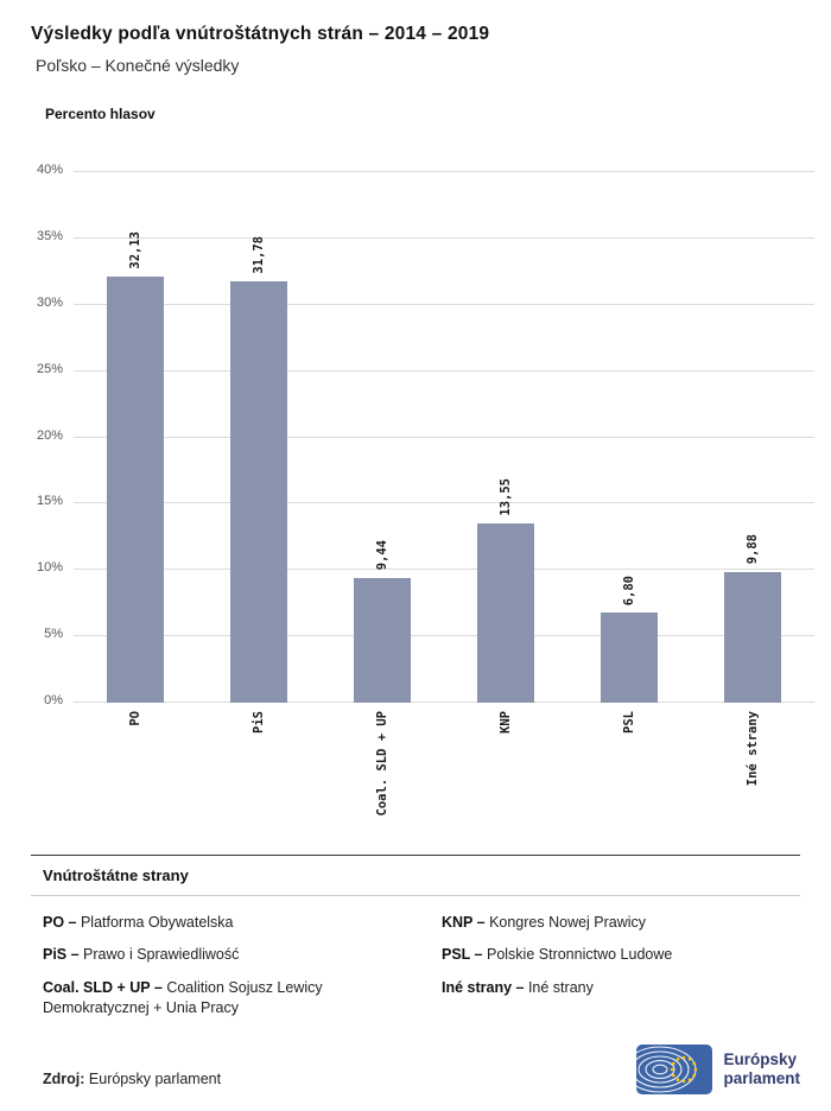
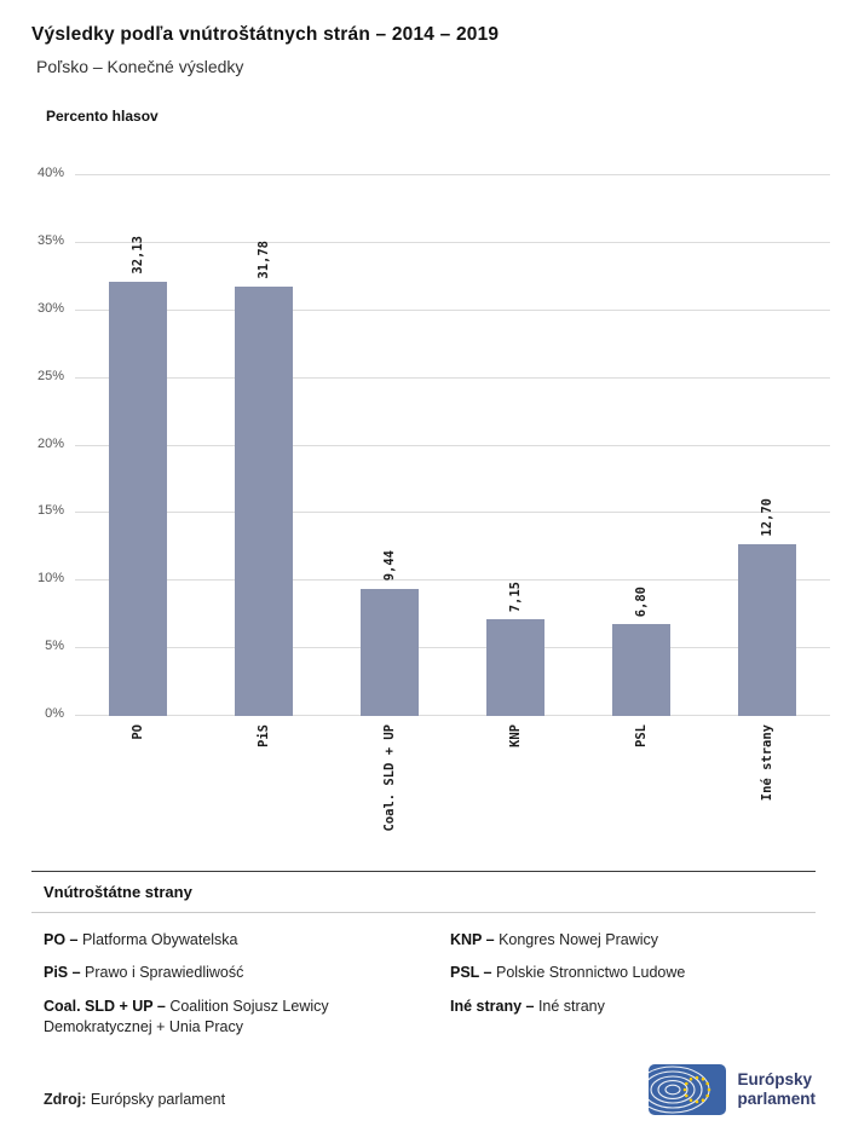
KNP: 13,55 -> 7,15
Iné strany: 9,88 -> 12,70
